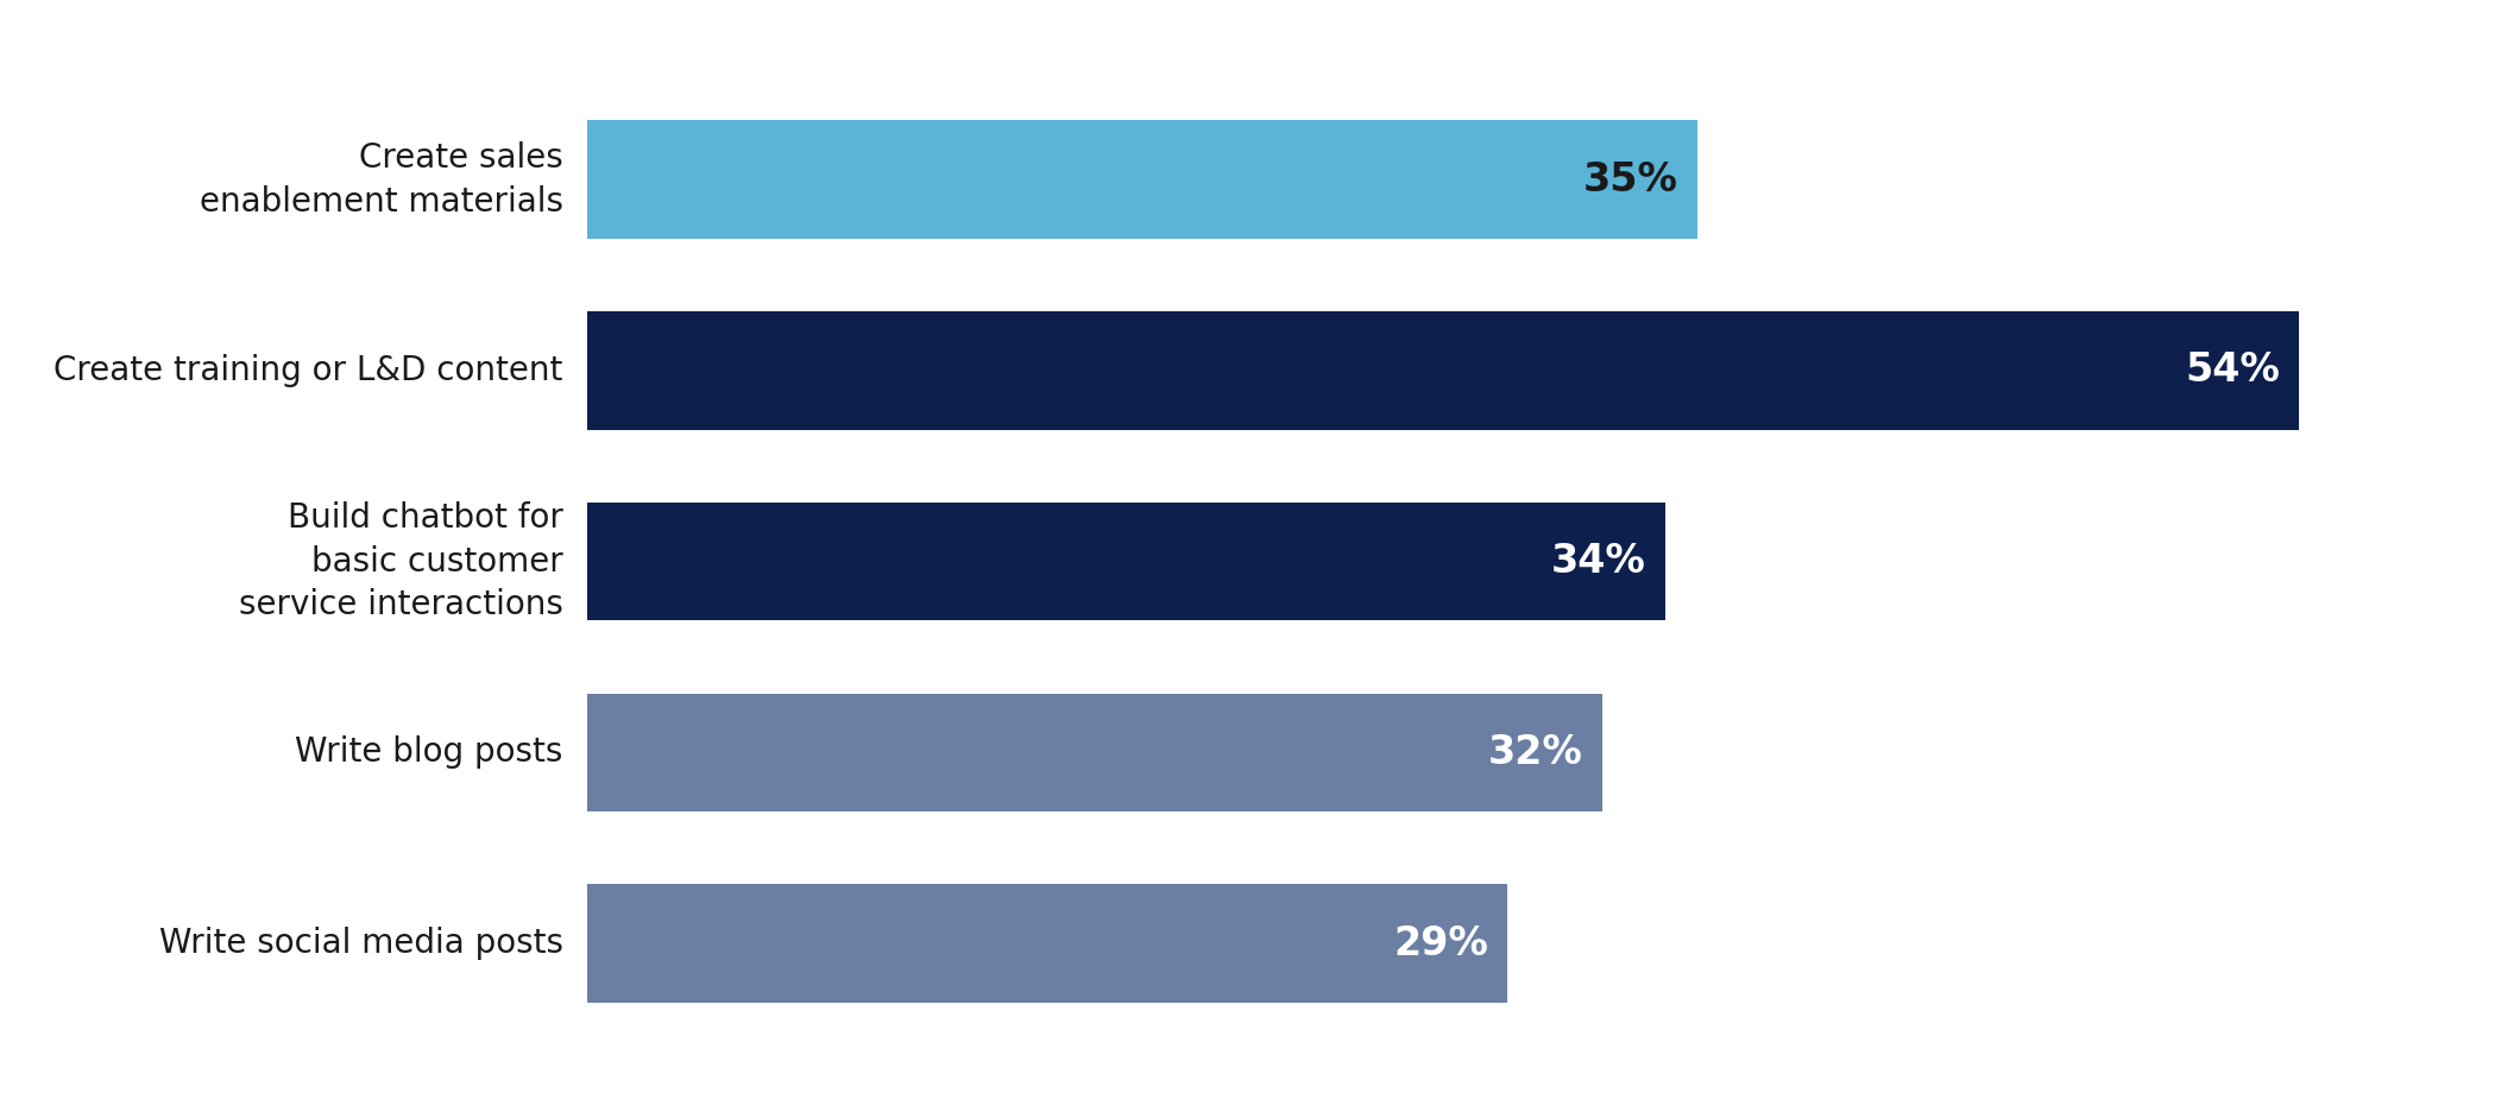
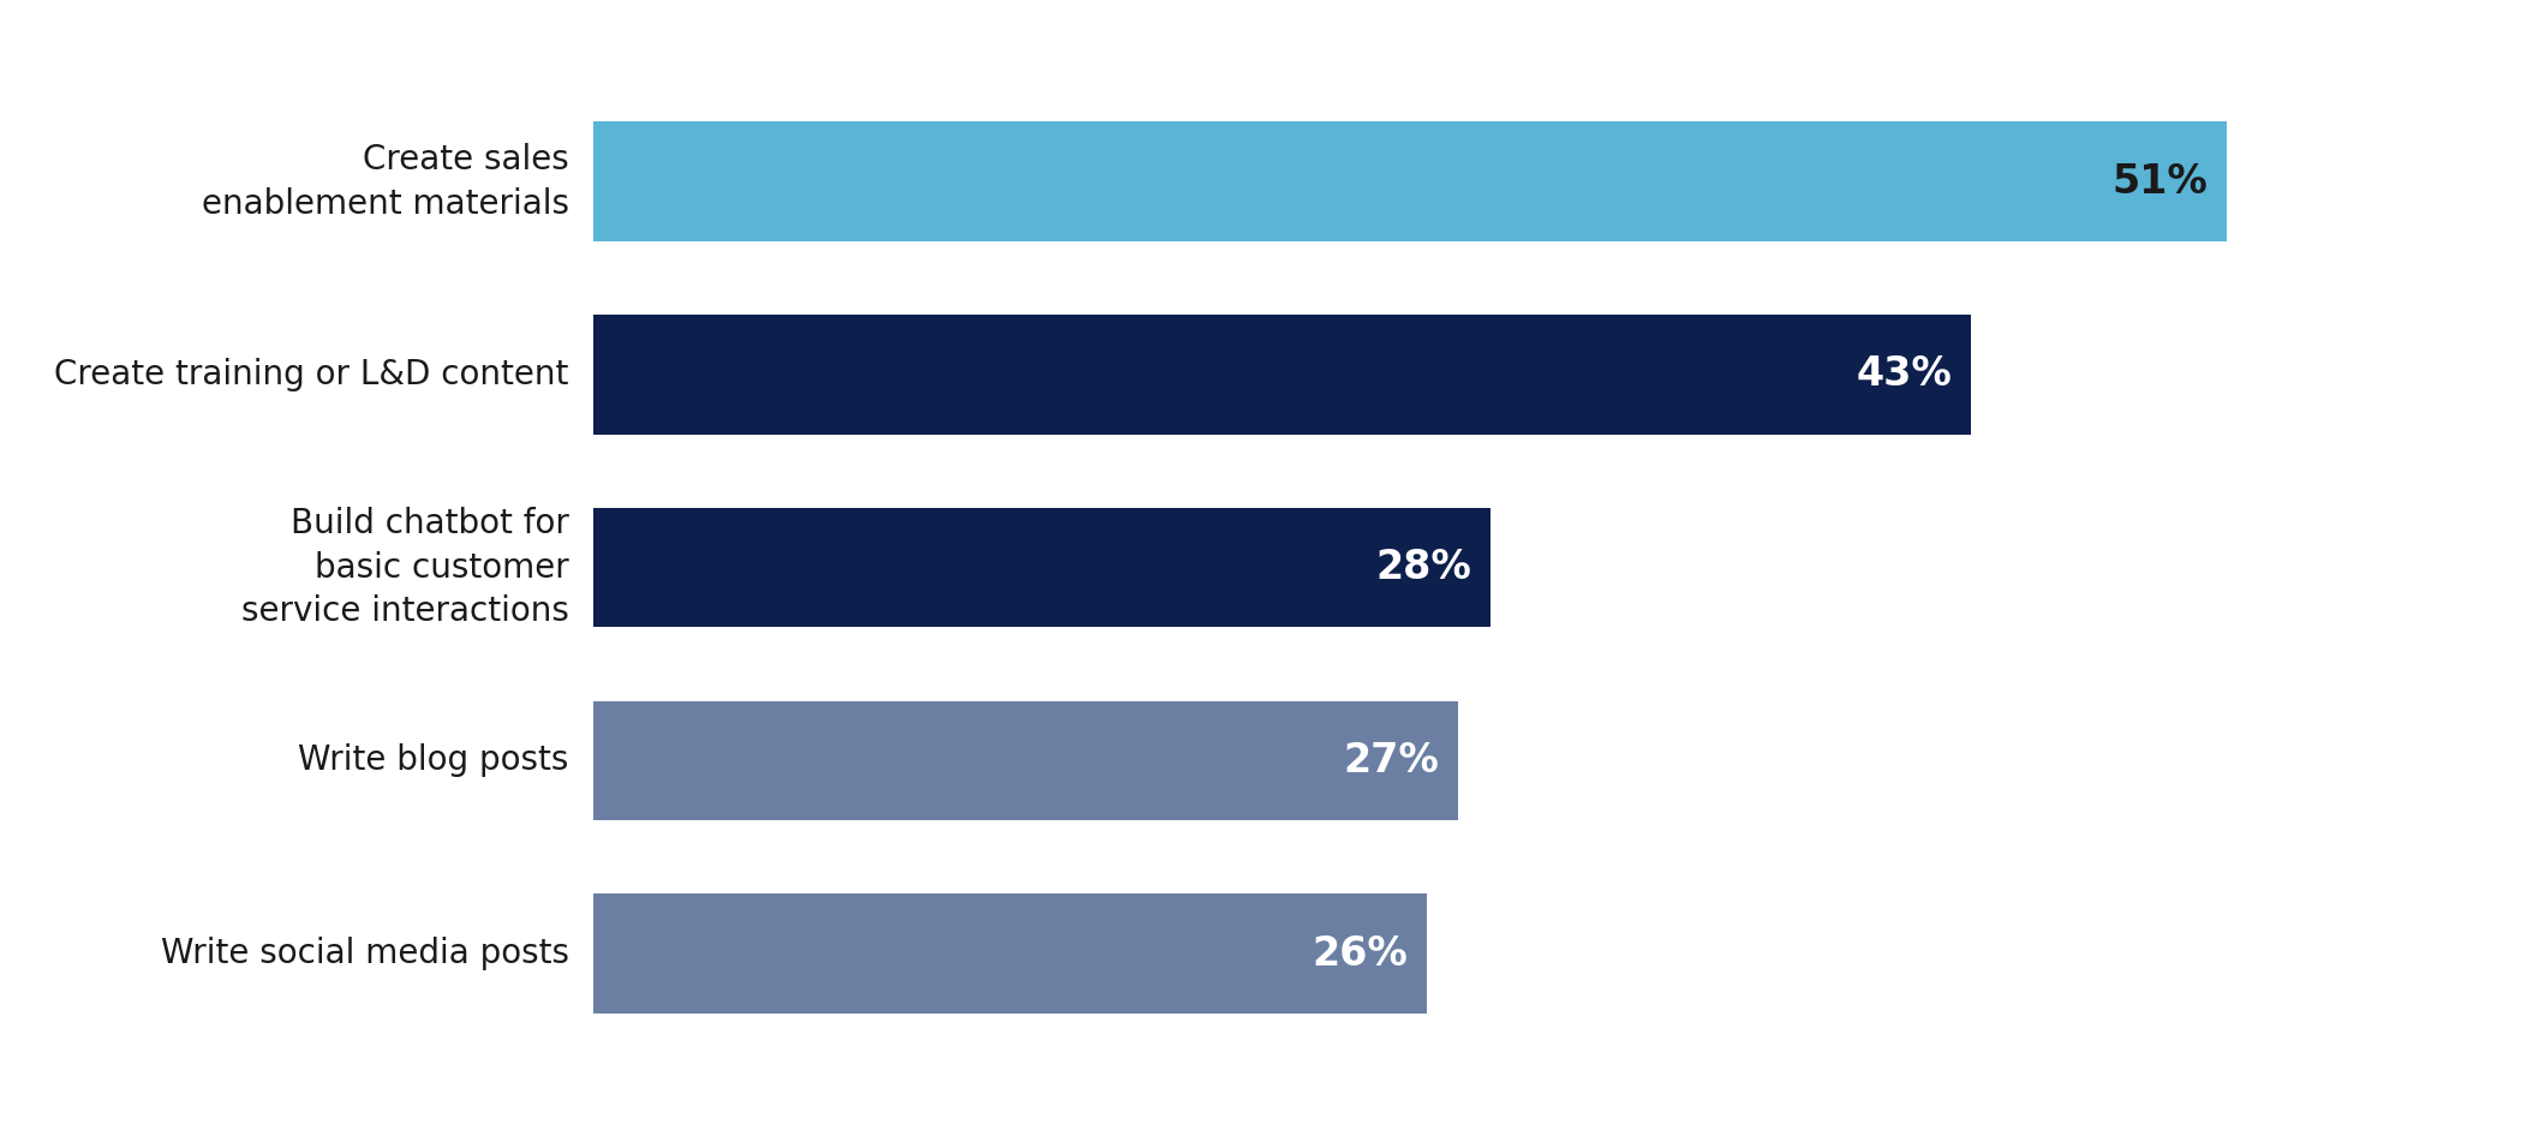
Create sales enablement materials: 35% -> 51%
Create training or L&D content: 54% -> 43%
Build chatbot for basic customer service interactions: 34% -> 28%
Write blog posts: 32% -> 27%
Write social media posts: 29% -> 26%
